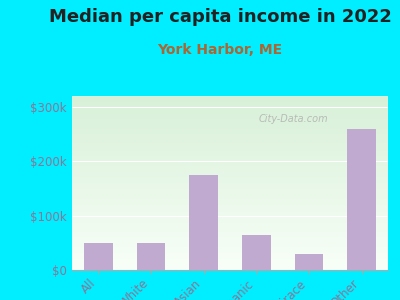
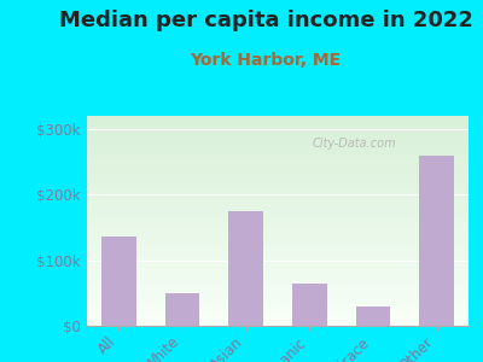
All: $50k -> $136k
